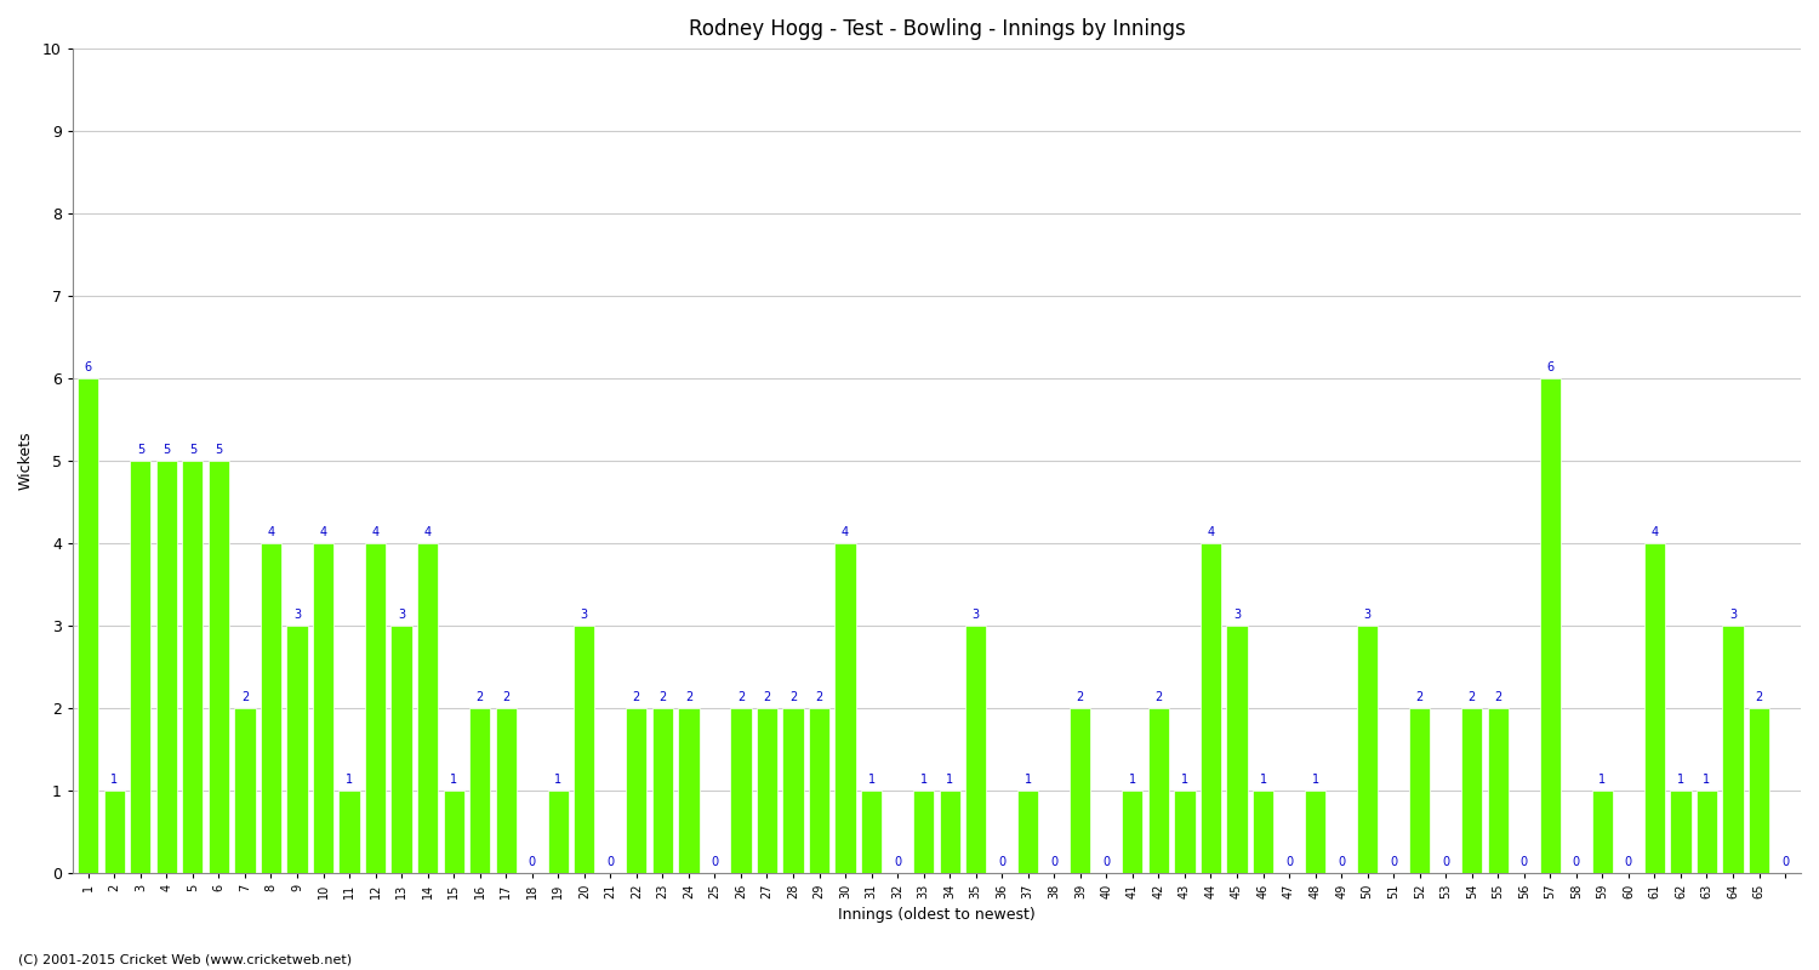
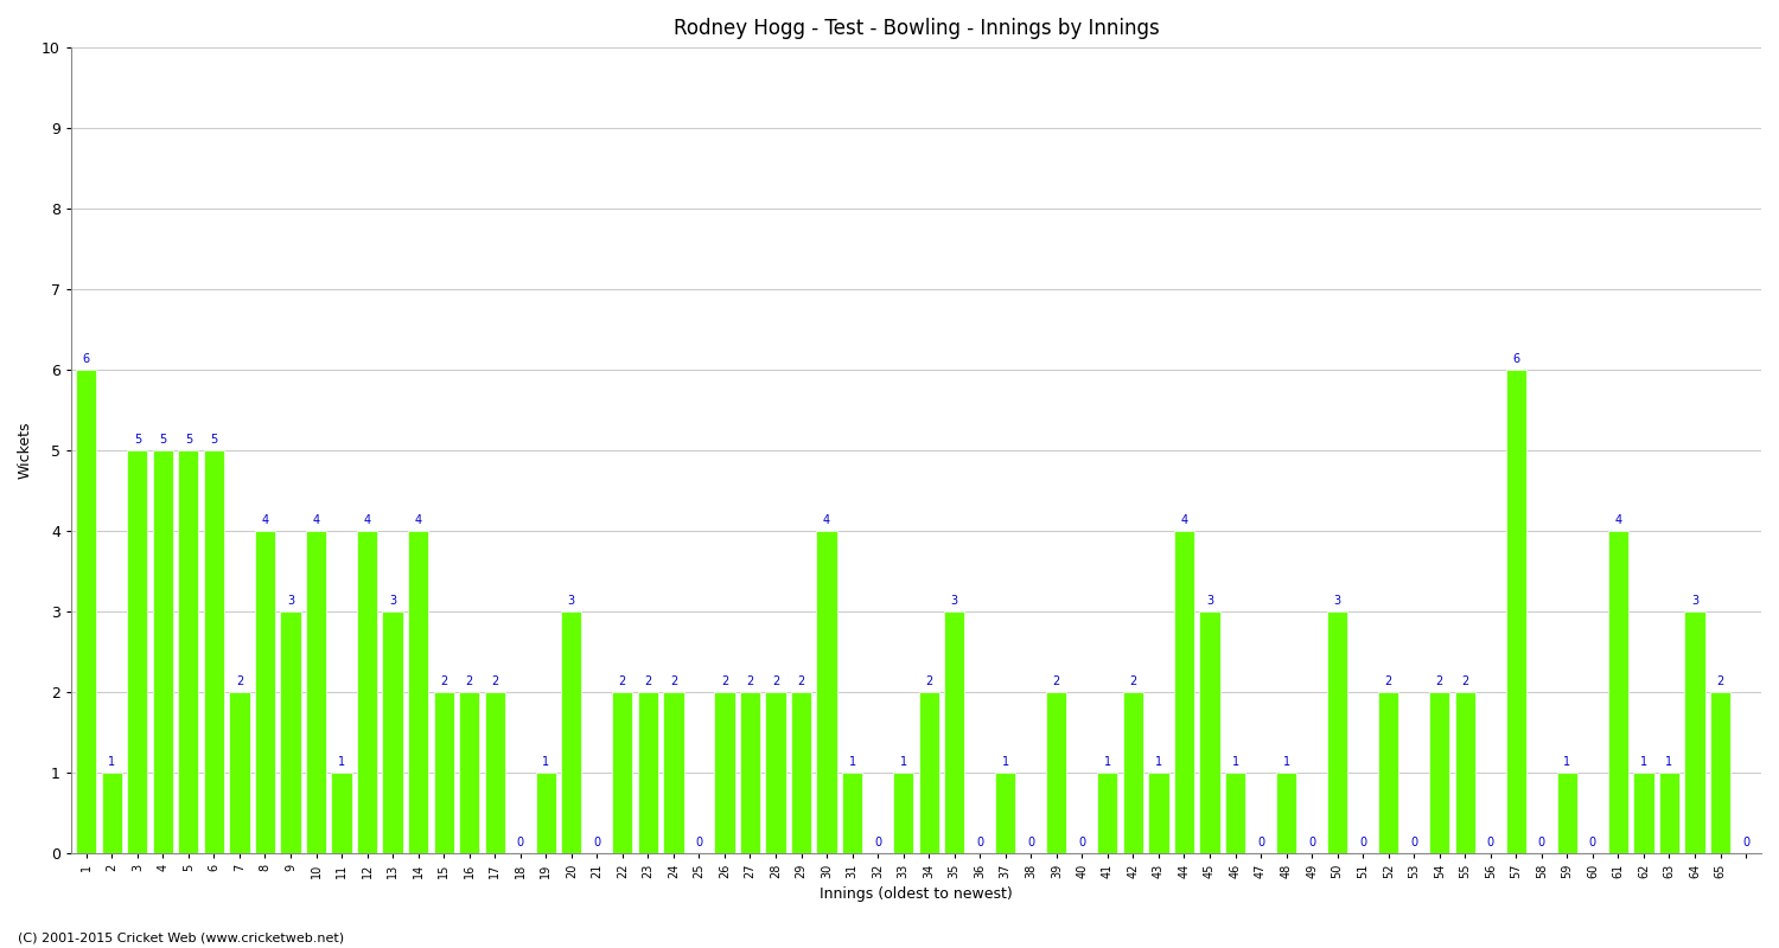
15: 1 -> 2
34: 1 -> 2
